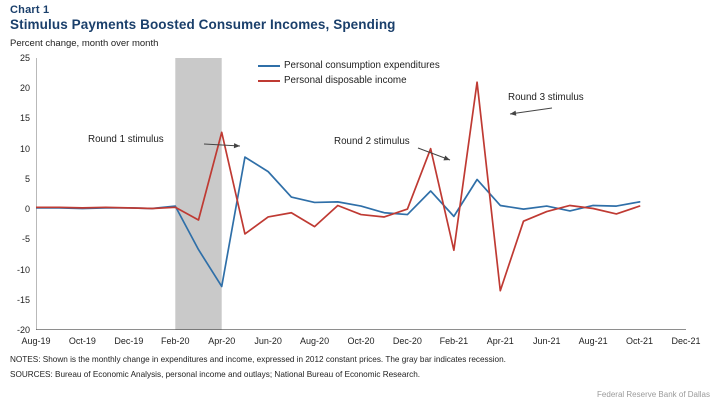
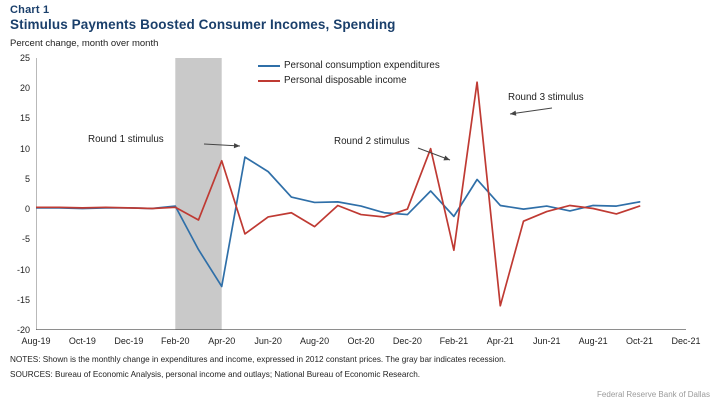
Personal disposable income/Apr-20: 13 -> 8
Personal disposable income/Apr-21: -14 -> -16
